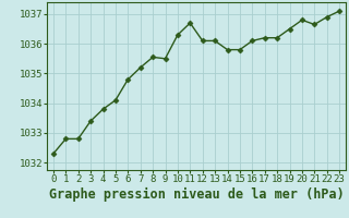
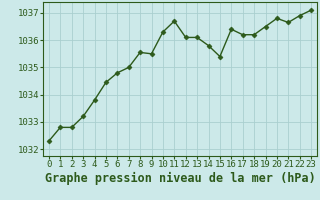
3: 1033.40 -> 1033.20
5: 1034.10 -> 1034.45
7: 1035.20 -> 1035.00
15: 1035.80 -> 1035.40
16: 1036.10 -> 1036.40
